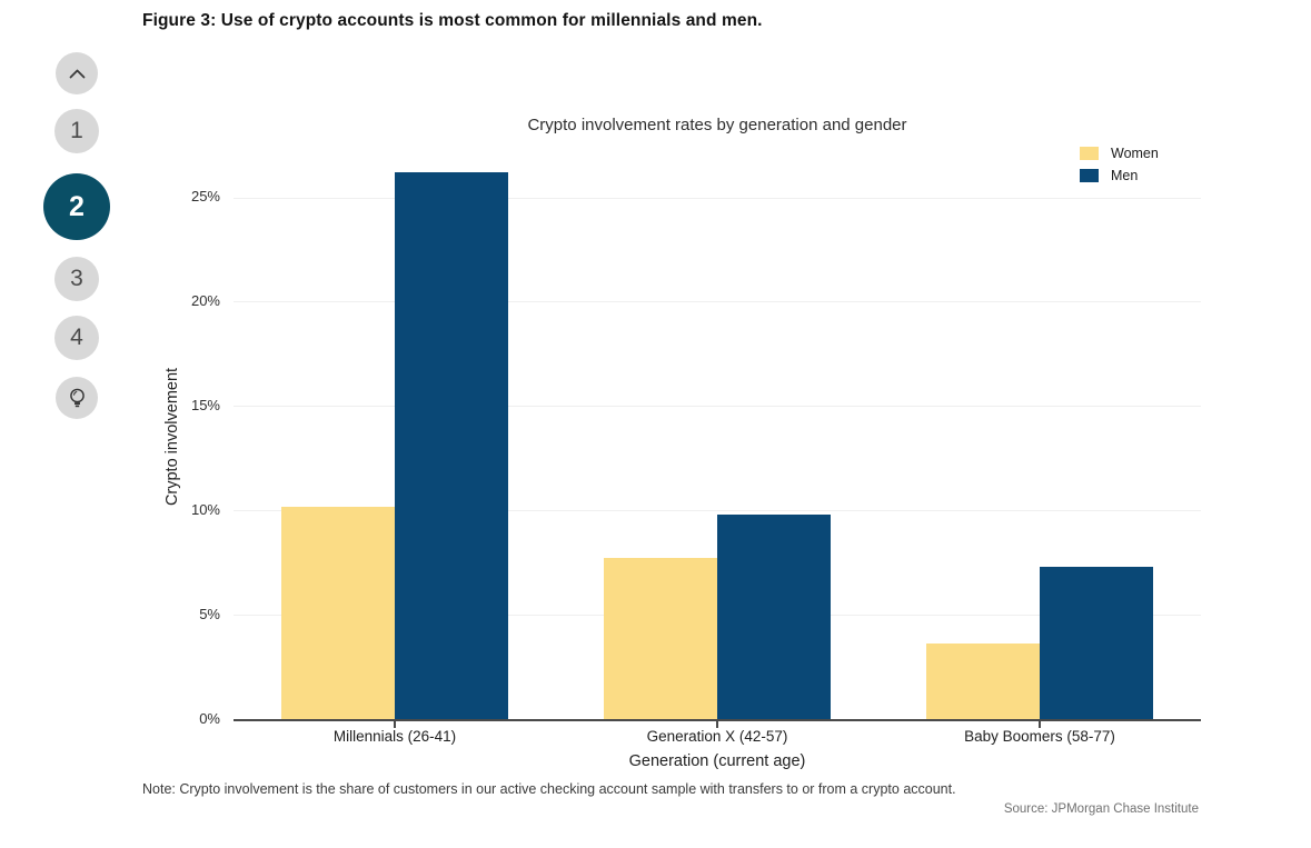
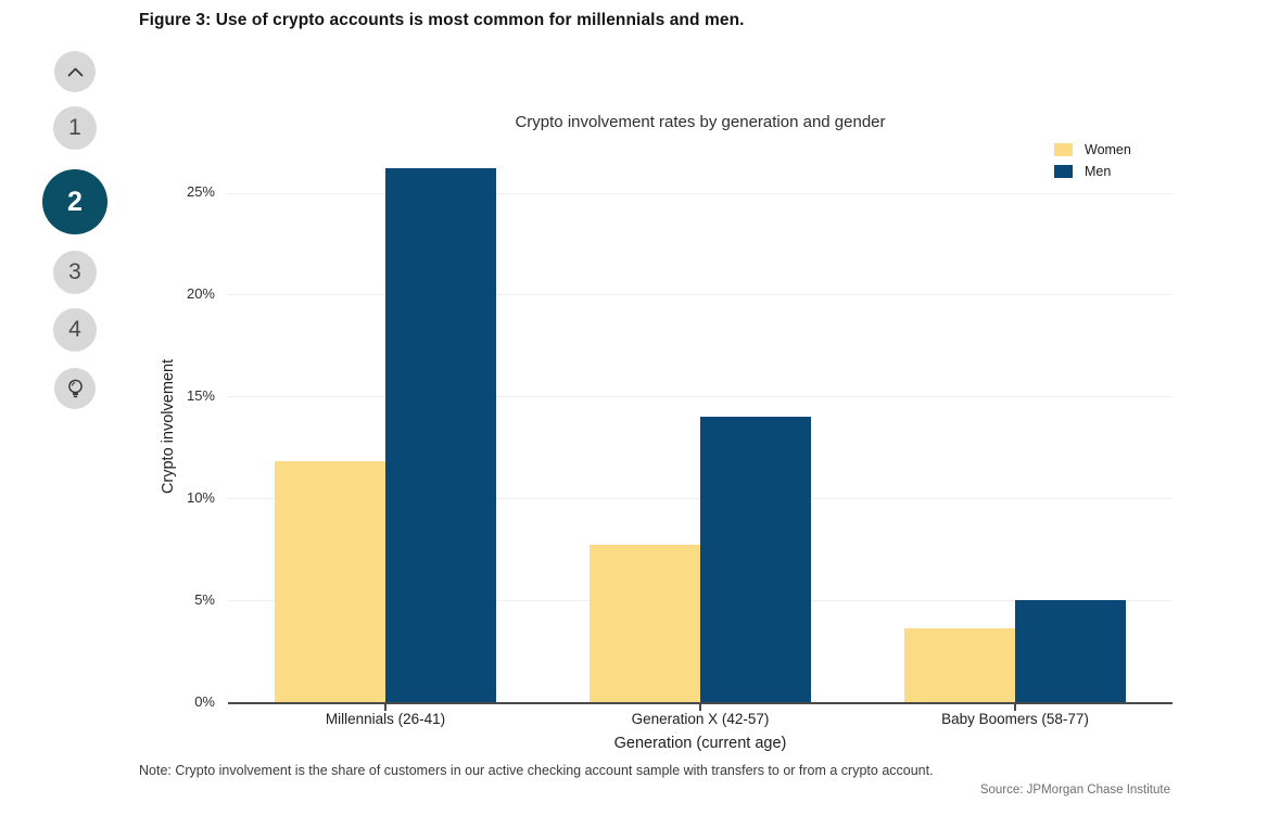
Women/Millennials (26-41): 10.2% -> 11.8%
Men/Generation X (42-57): 9.8% -> 14.0%
Men/Baby Boomers (58-77): 7.3% -> 5.0%
